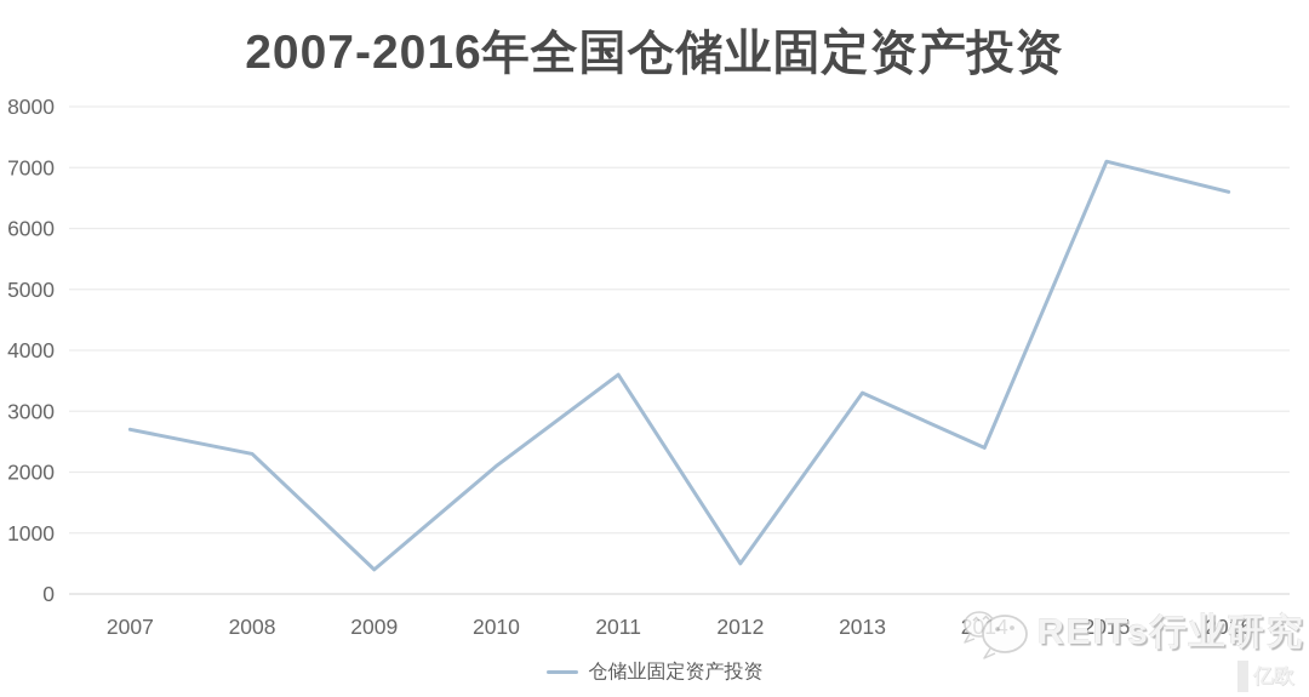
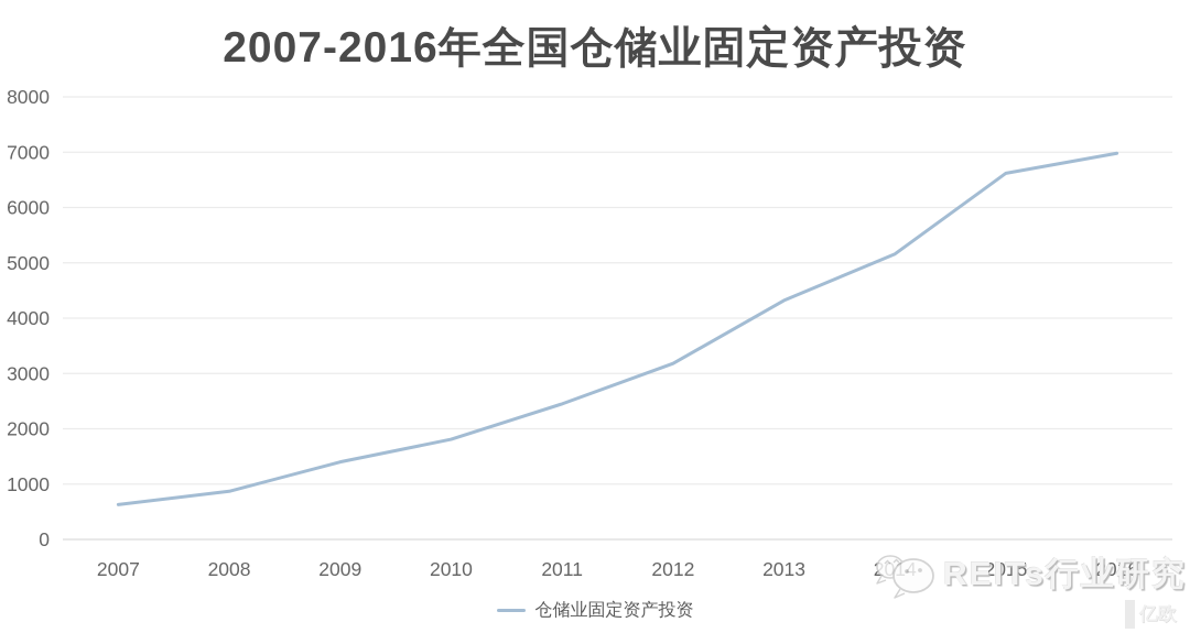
2007: 2700 -> 600
2008: 2300 -> 900
2009: 400 -> 1400
2010: 2100 -> 1800
2011: 3600 -> 2400
2012: 500 -> 3200
2013: 3300 -> 4300
2014: 2400 -> 5200
2015: 7100 -> 6600
2016: 6600 -> 7000
